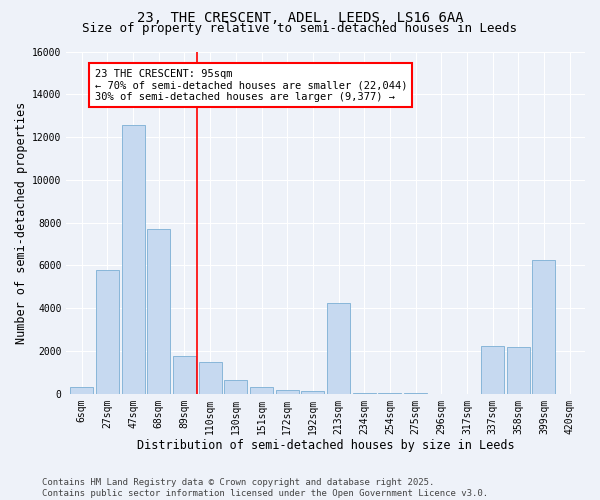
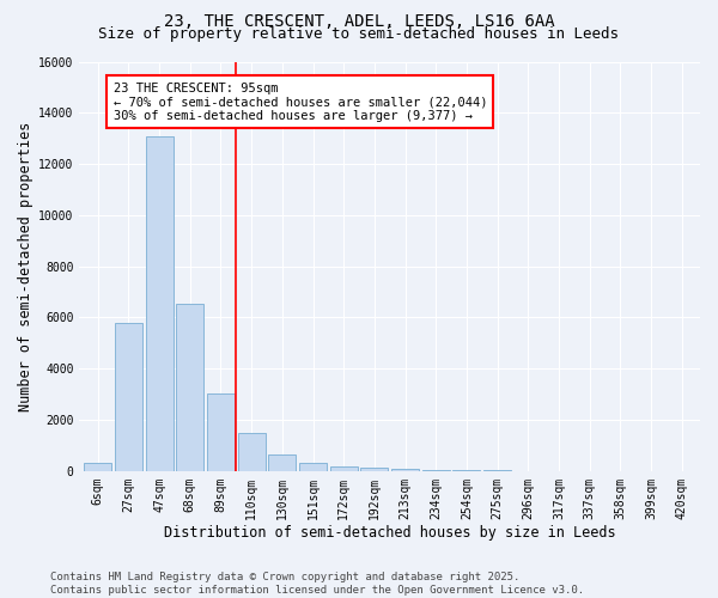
47sqm: 12550 -> 13100
68sqm: 7700 -> 6550
89sqm: 1750 -> 3050
213sqm: 4250 -> 80
337sqm: 2250 -> 0
358sqm: 2200 -> 0
399sqm: 6250 -> 0
